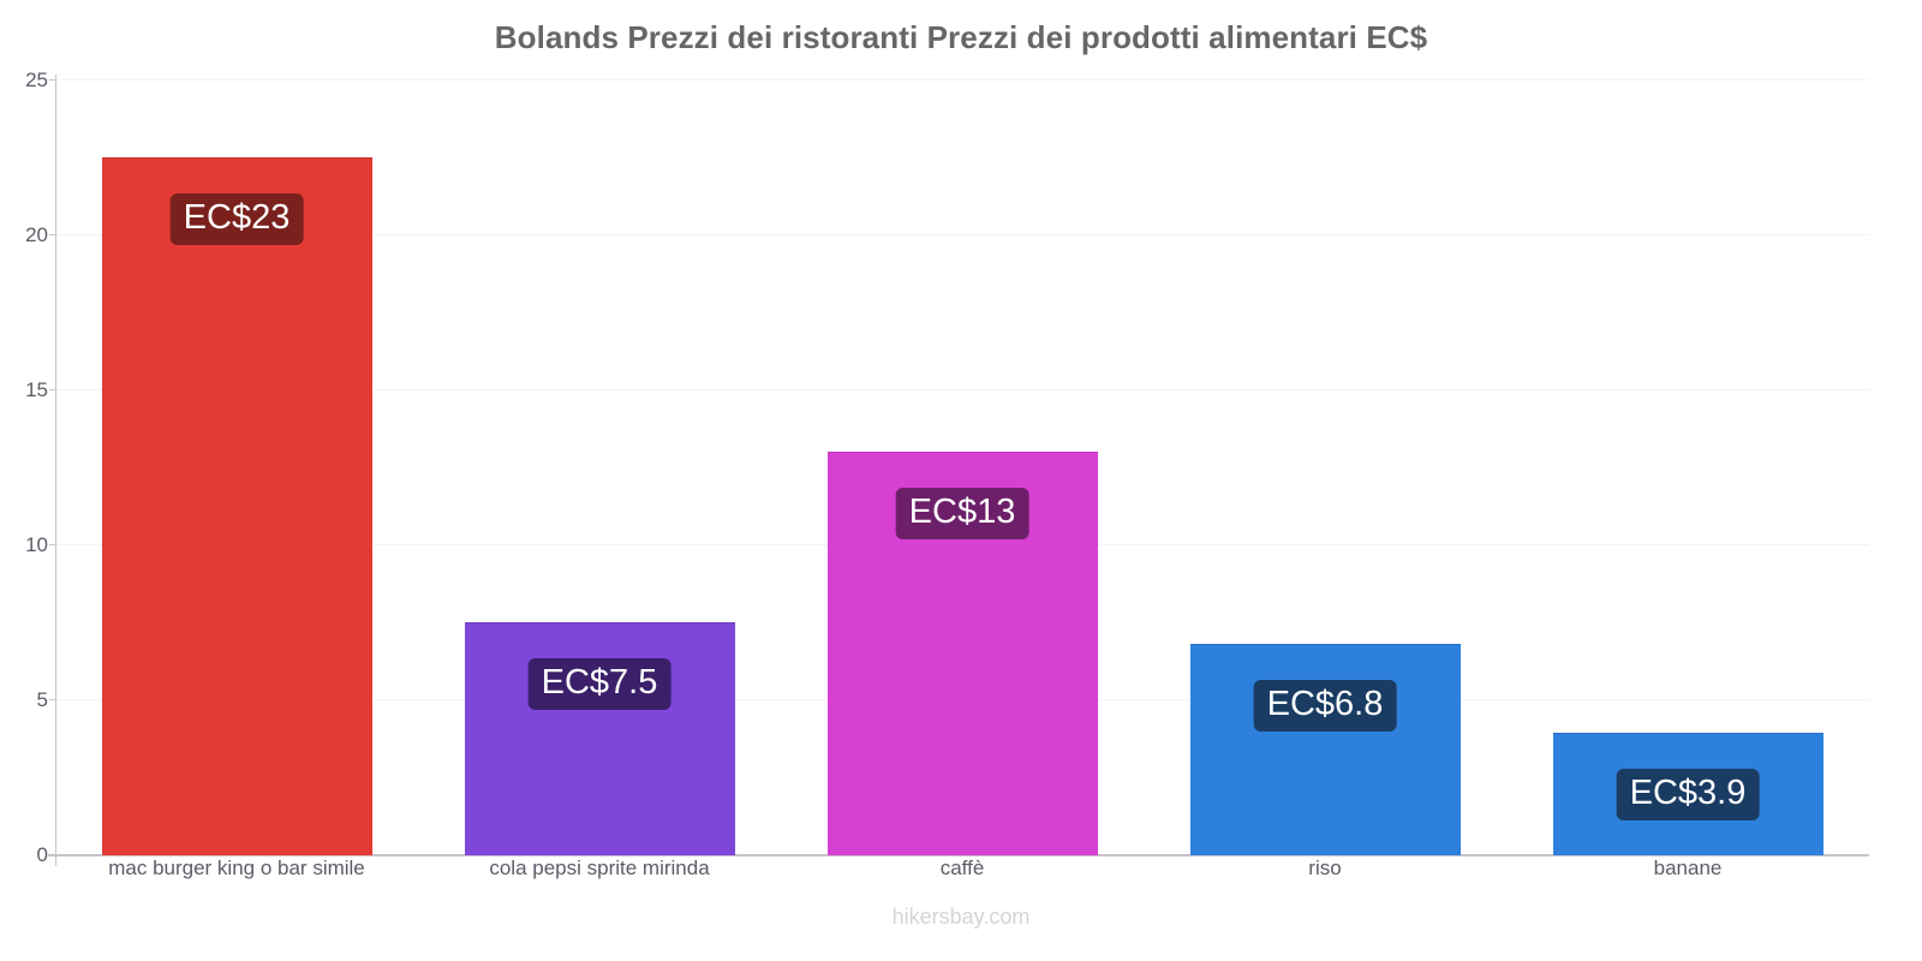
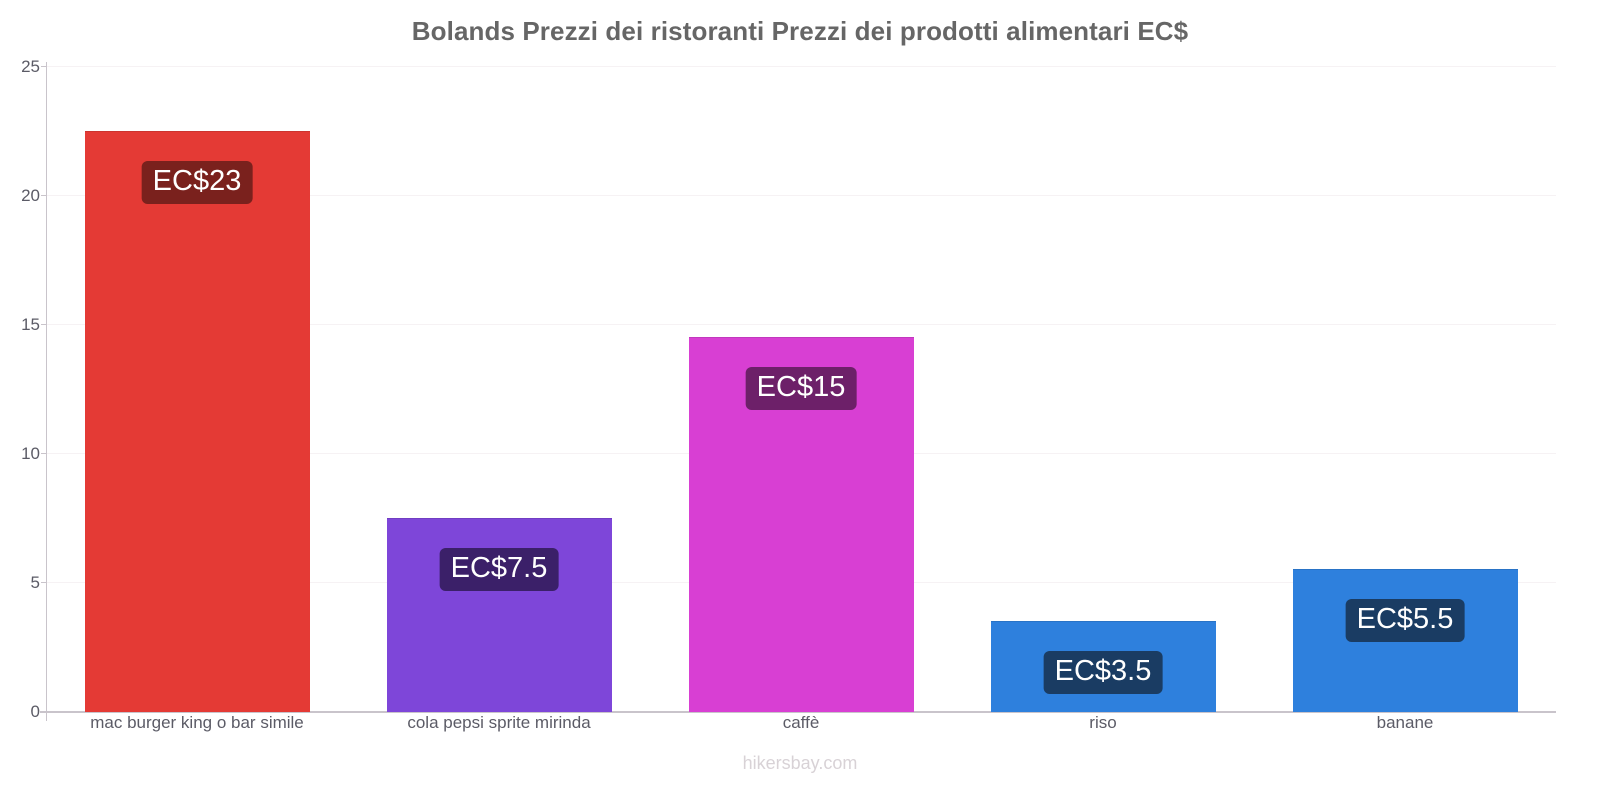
caffè: 13 -> 15
riso: 6.8 -> 3.5
banane: 3.9 -> 5.5
